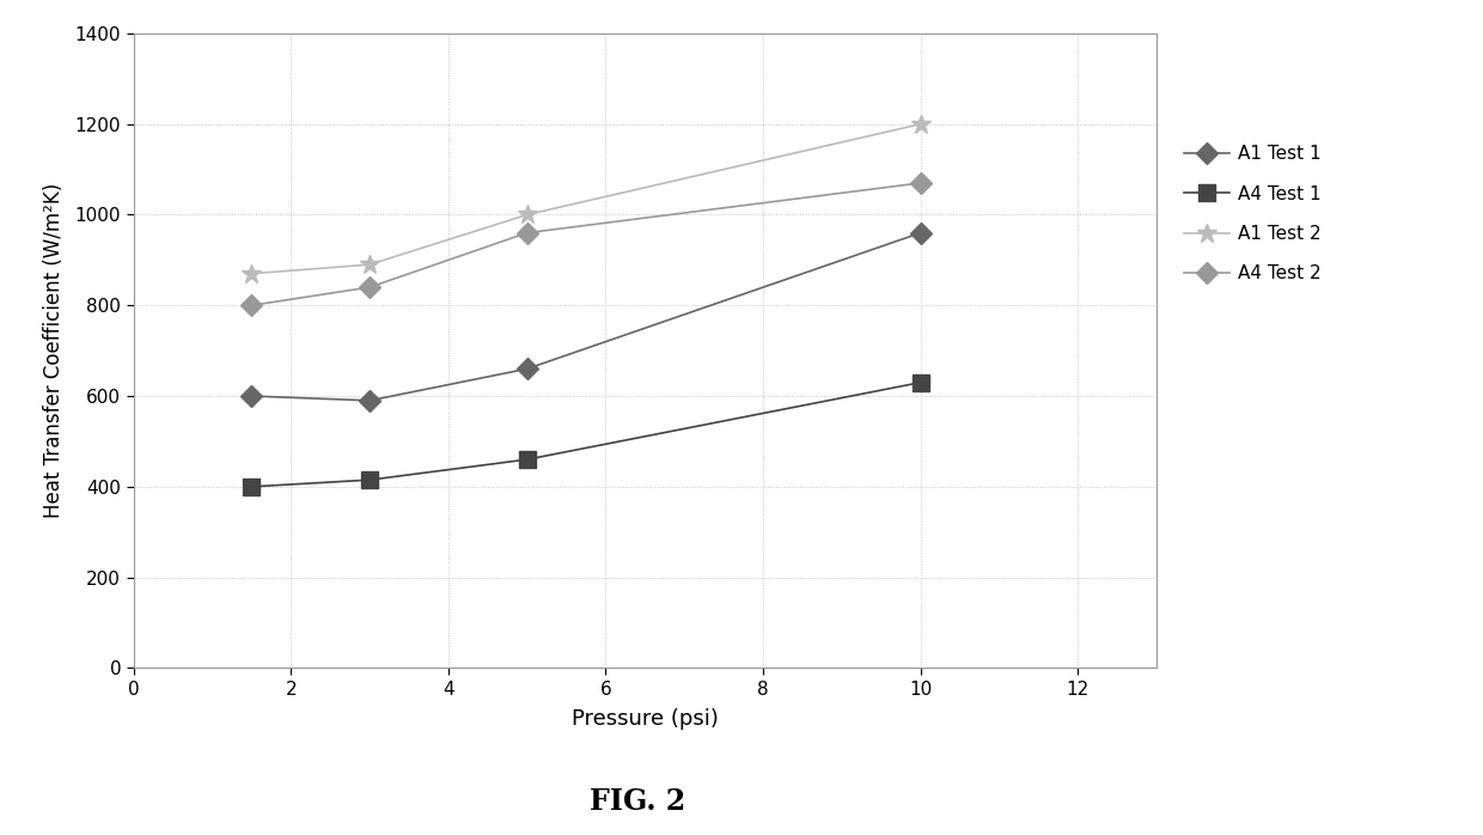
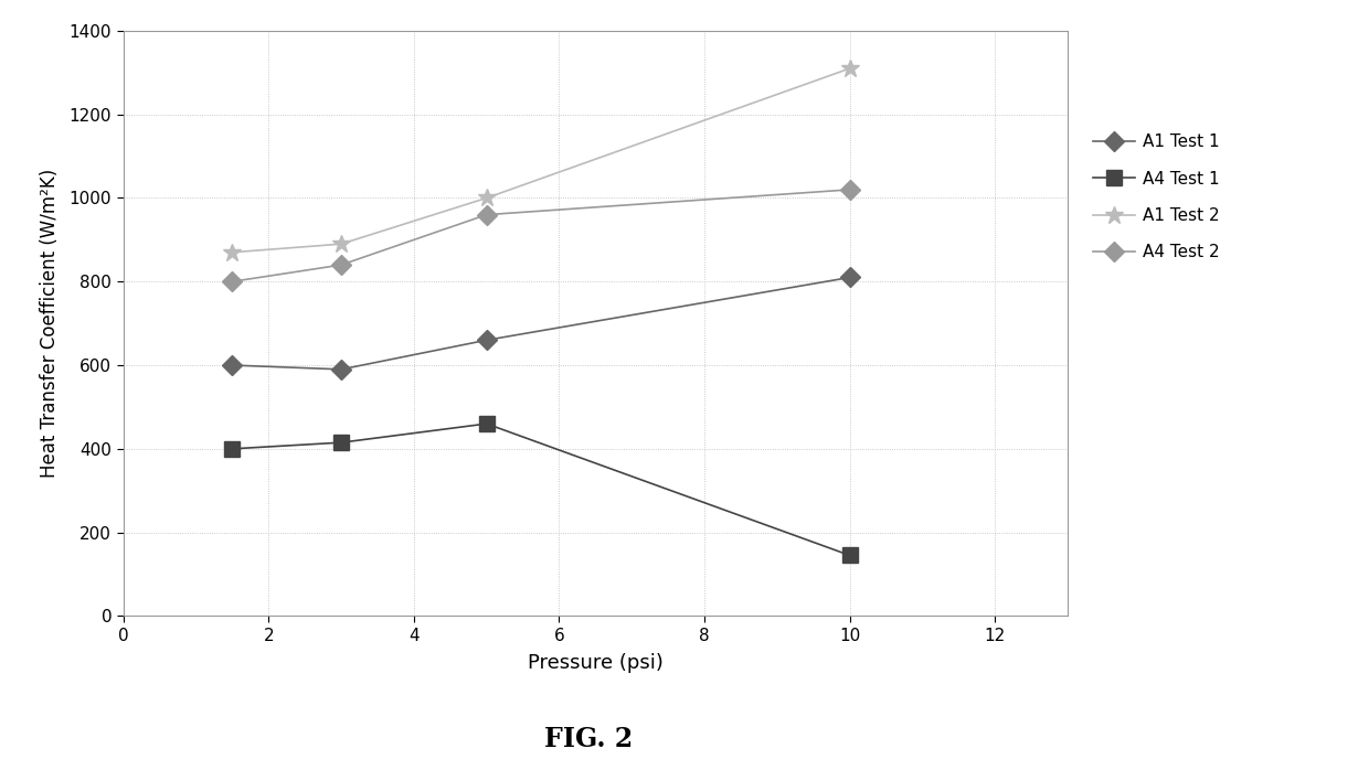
A1 Test 1/10: 960 -> 810
A4 Test 1/10: 630 -> 145
A1 Test 2/10: 1200 -> 1310
A4 Test 2/10: 1070 -> 1020
